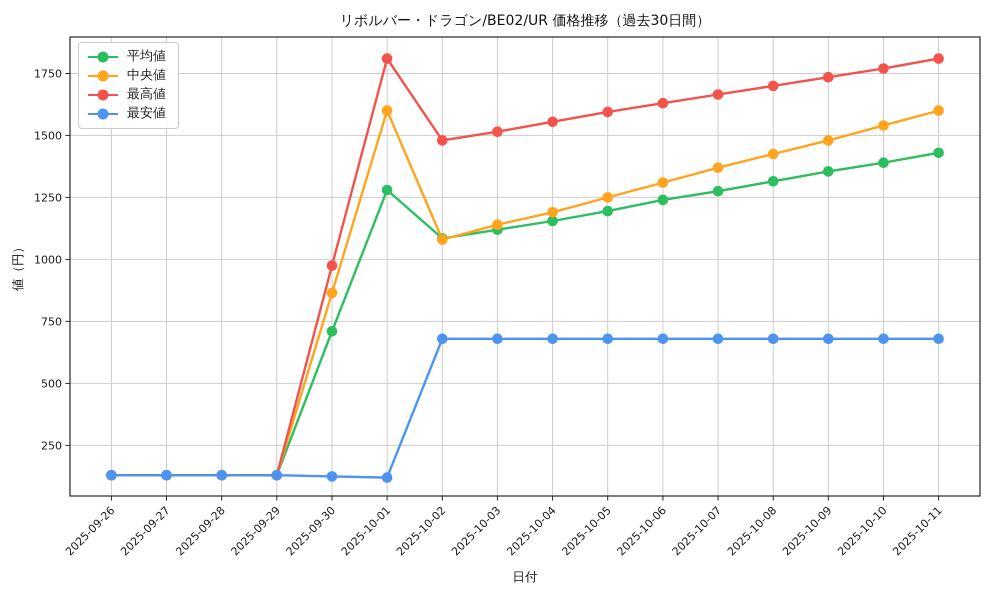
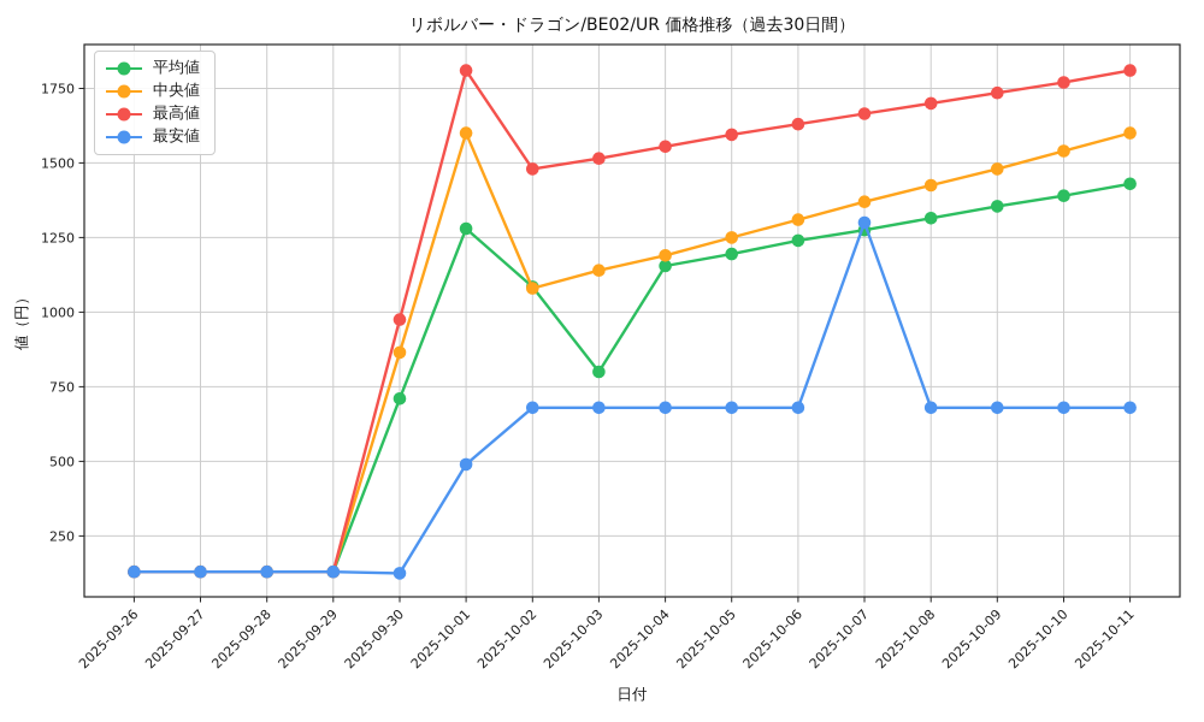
最安値/2025-10-01: 120 -> 490
平均値/2025-10-03: 1120 -> 800
最安値/2025-10-07: 680 -> 1300
